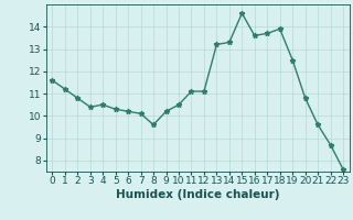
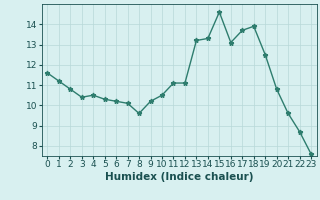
16: 13.6 -> 13.1
